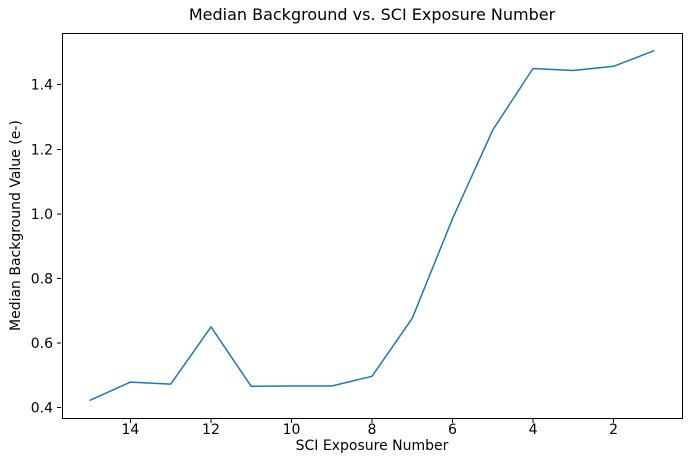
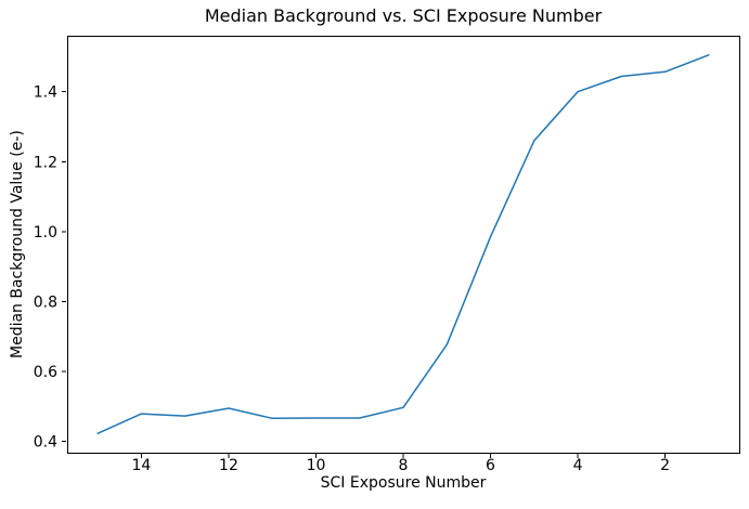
12: 0.65 -> 0.49
4: 1.45 -> 1.40
